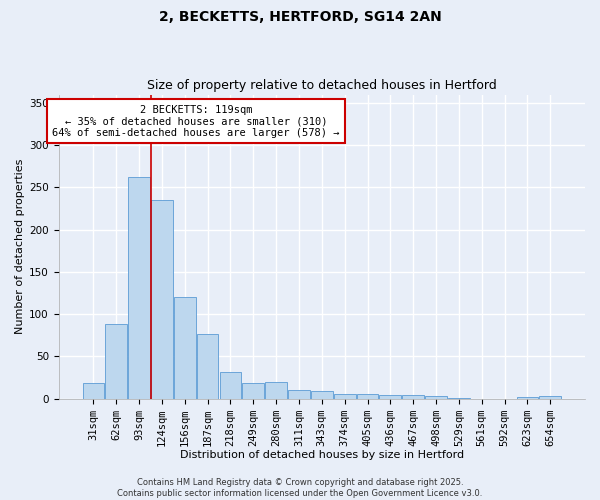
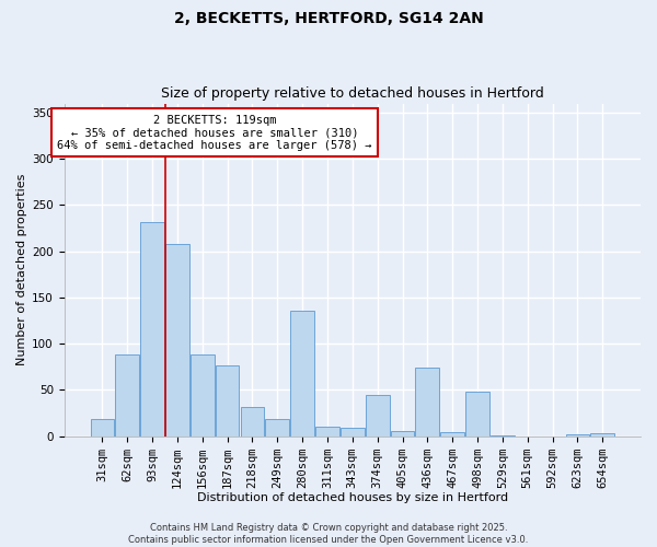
93sqm: 262 -> 232
124sqm: 235 -> 208
156sqm: 120 -> 88
280sqm: 20 -> 136
374sqm: 6 -> 44
436sqm: 4 -> 74
498sqm: 3 -> 48
